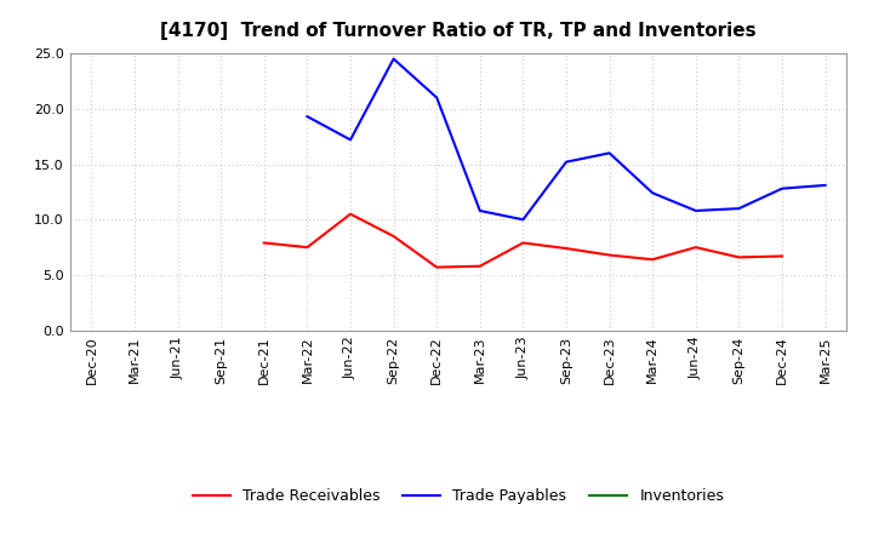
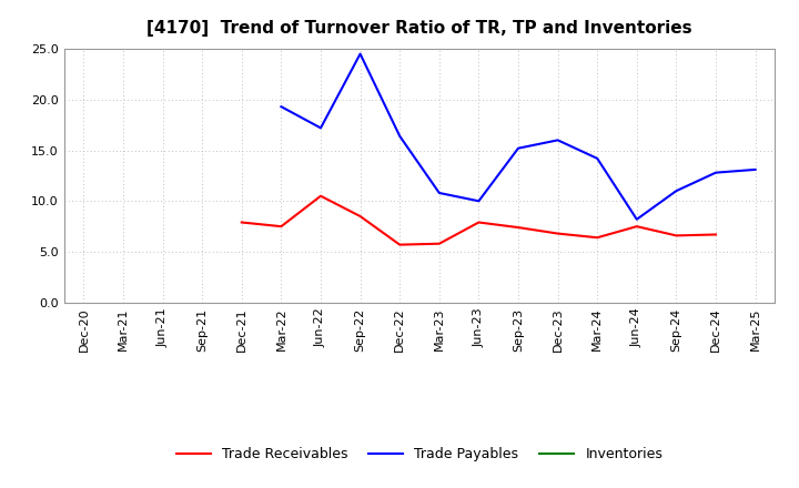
Trade Payables/Dec-22: 21.0 -> 16.4
Trade Payables/Mar-24: 12.4 -> 14.2
Trade Payables/Jun-24: 10.8 -> 8.2
